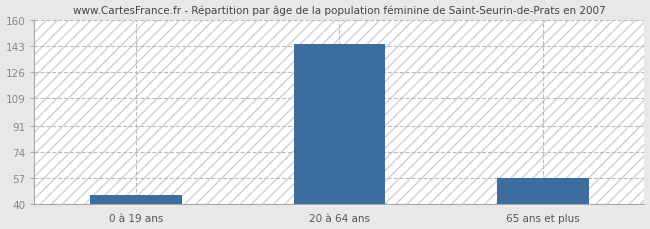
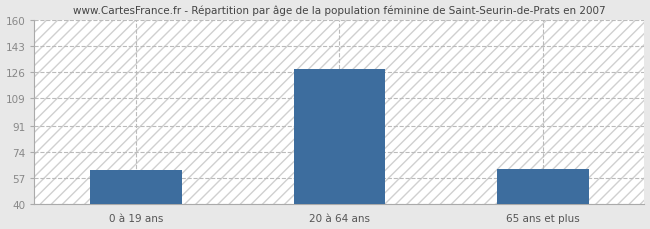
0 à 19 ans: 46 -> 62
20 à 64 ans: 144 -> 128
65 ans et plus: 57 -> 63
